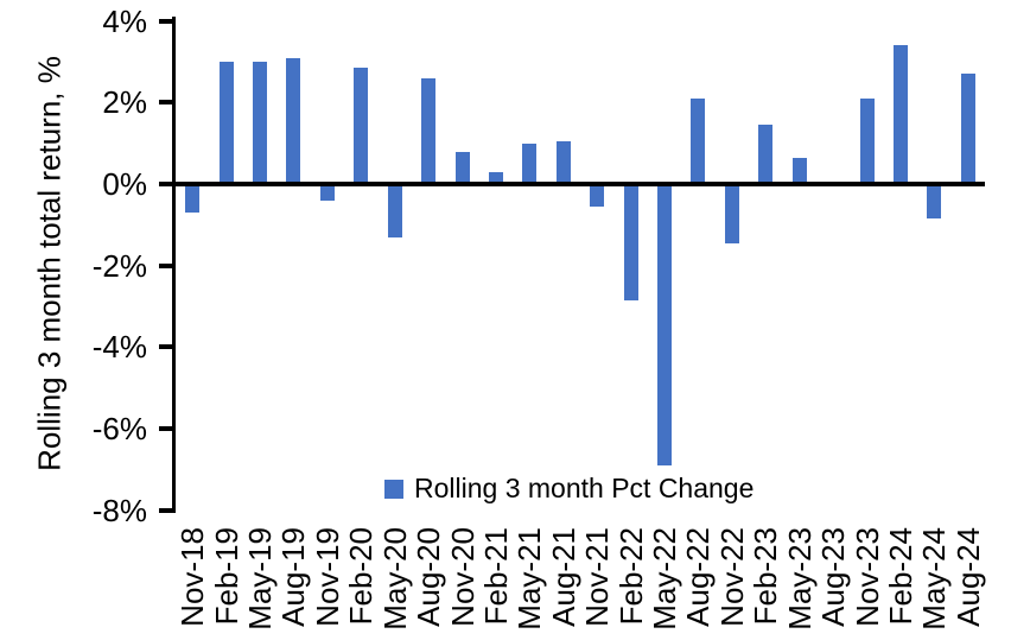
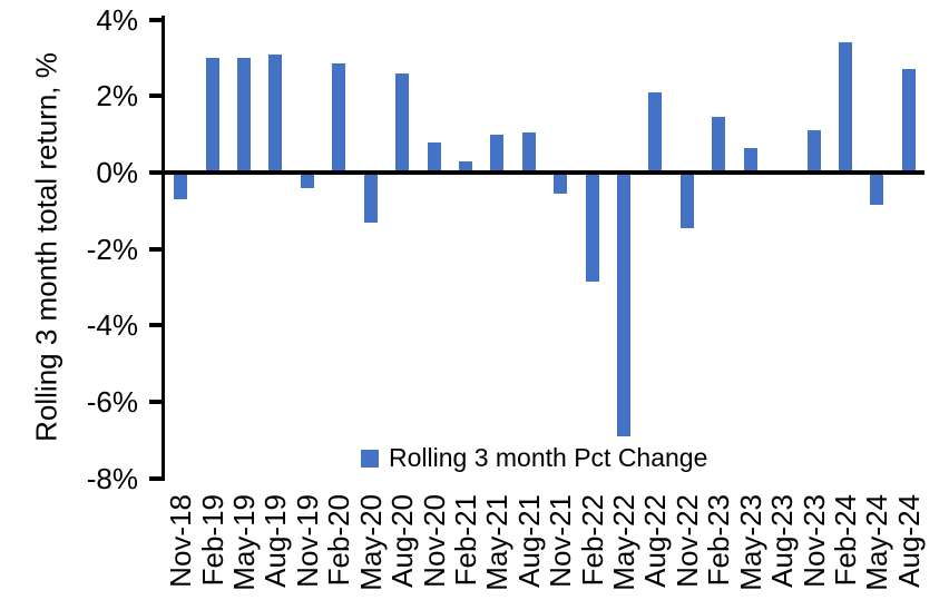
Nov-23: 2.1% -> 1.1%
